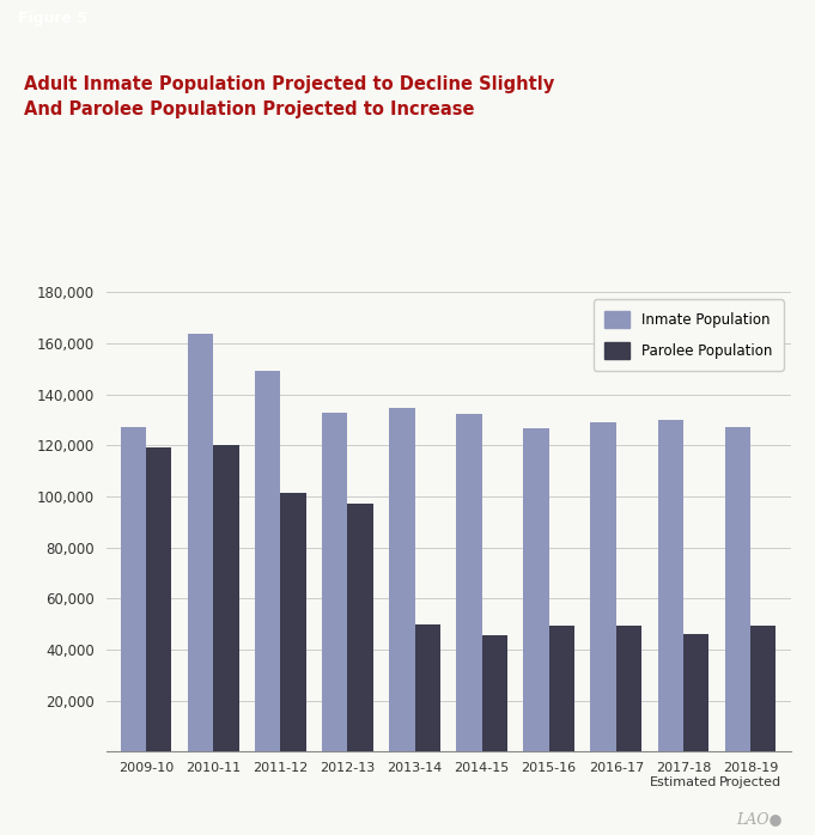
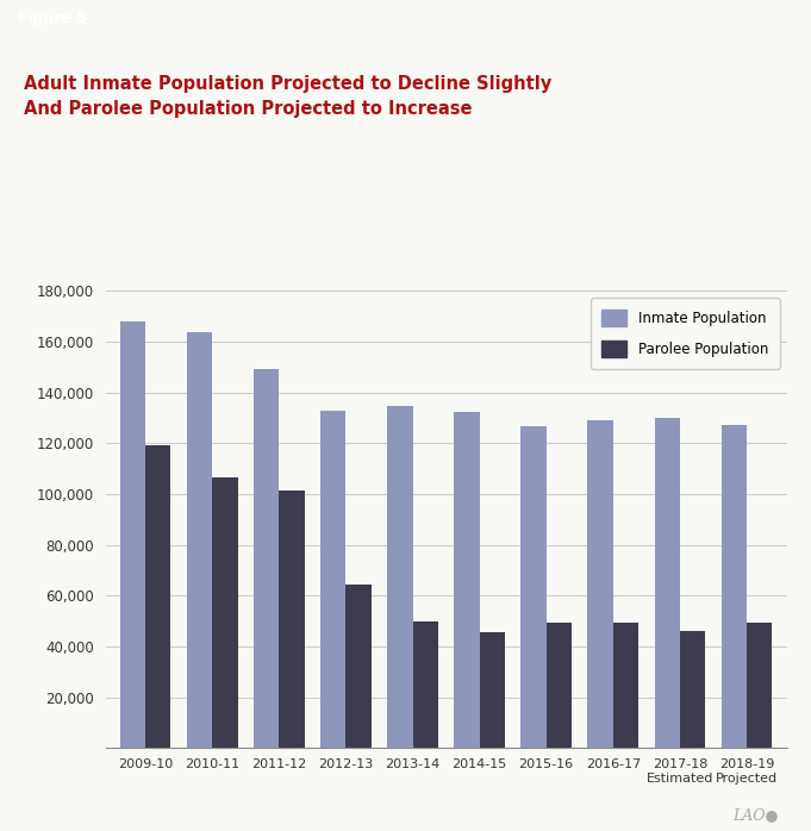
Inmate Population/2009-10: 127,000 -> 168,000
Parolee Population/2010-11: 120,000 -> 106,500
Parolee Population/2012-13: 97,000 -> 64,500
